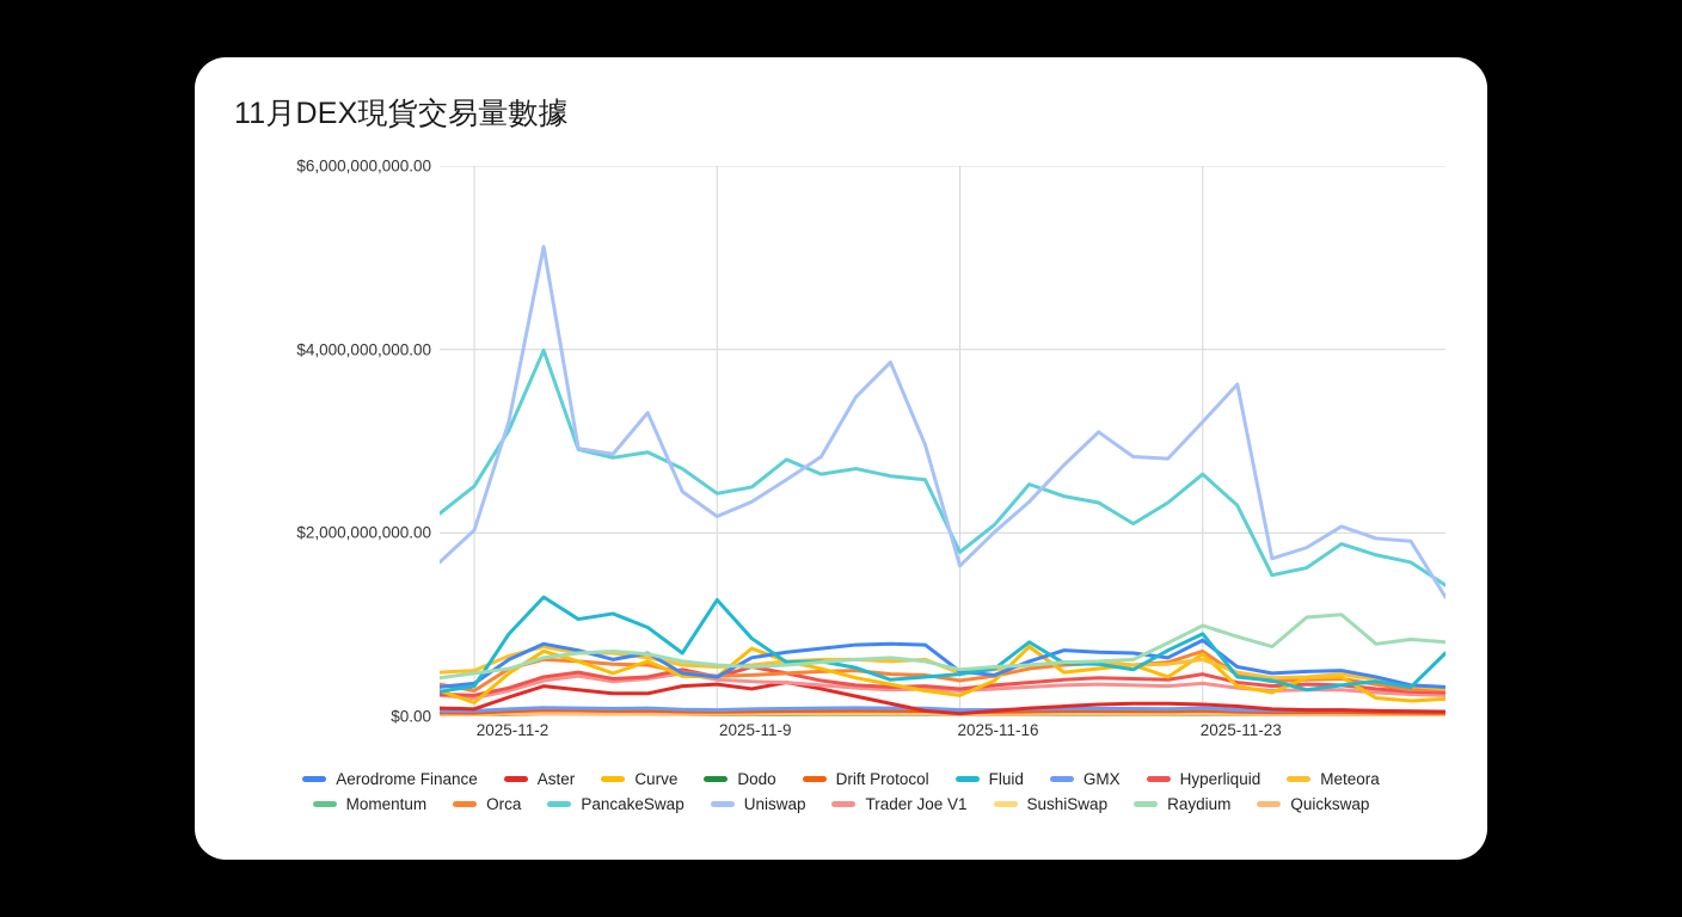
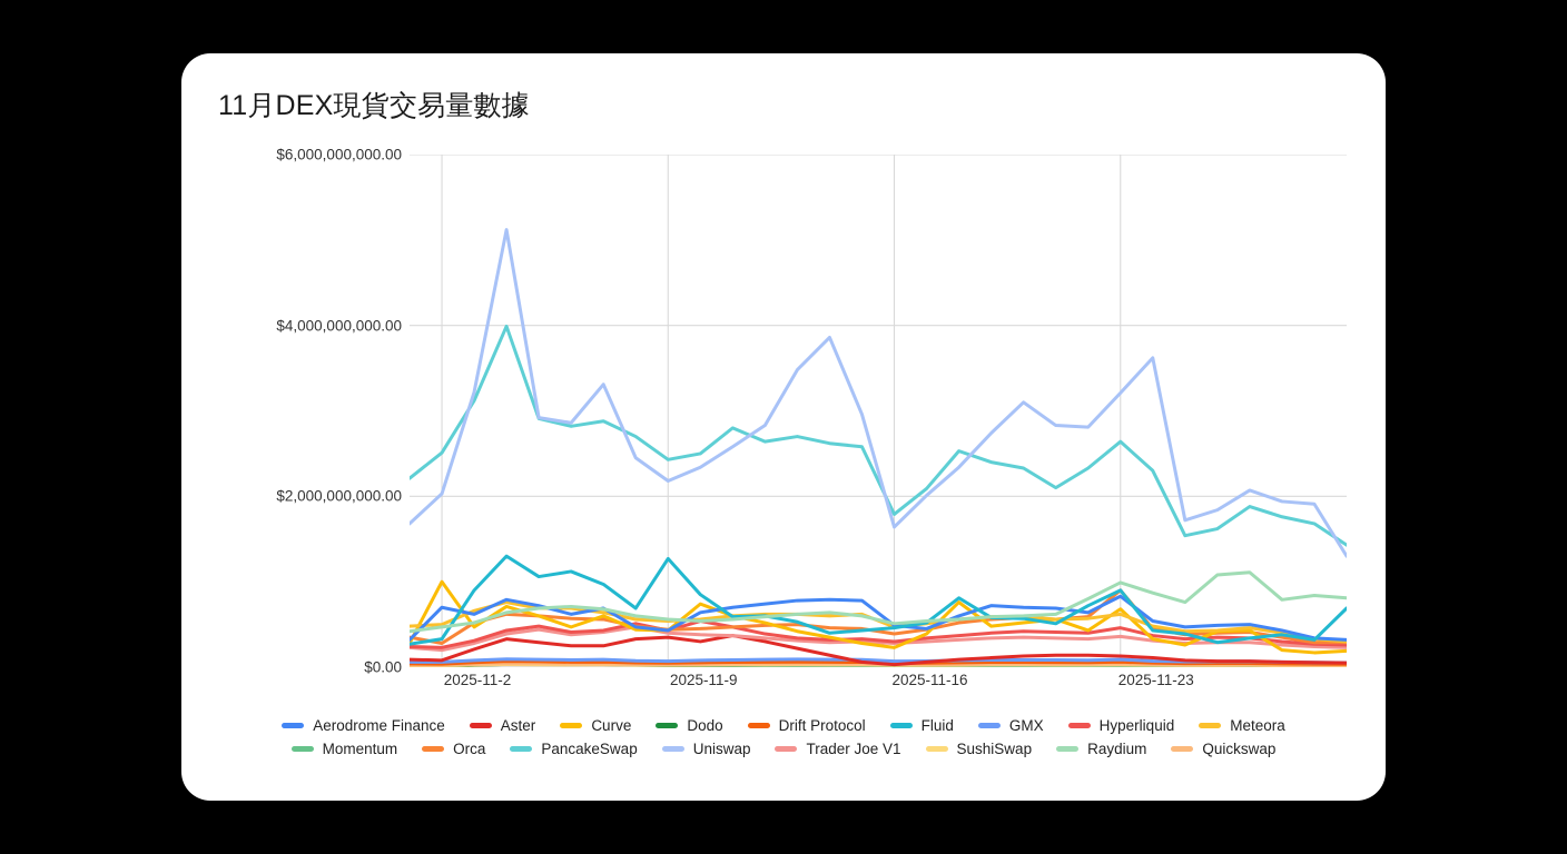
Aerodrome Finance/2025-11-2: $400000000 -> $700000000
Curve/2025-11-2: $200000000 -> $1000000000
Orca/2025-11-23: $700000000 -> $900000000
